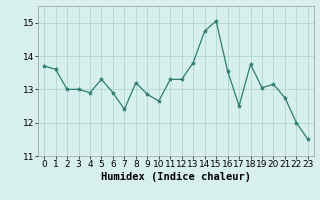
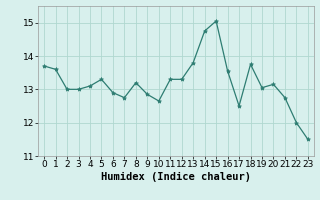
4: 12.90 -> 13.10
7: 12.40 -> 12.75
